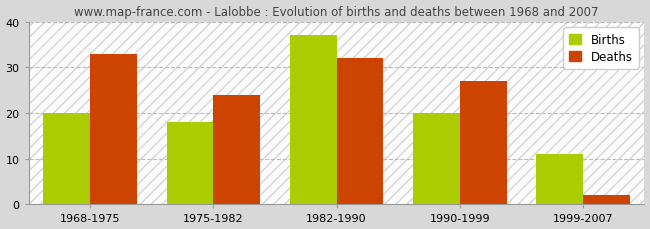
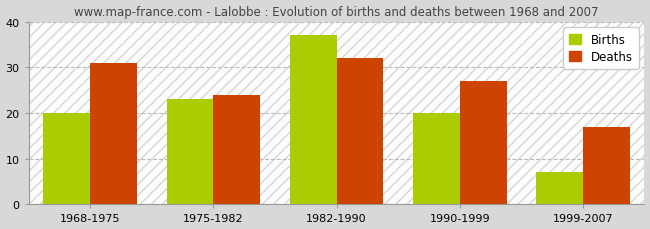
Deaths/1968-1975: 33 -> 31
Births/1975-1982: 18 -> 23
Births/1999-2007: 11 -> 7
Deaths/1999-2007: 2 -> 17
